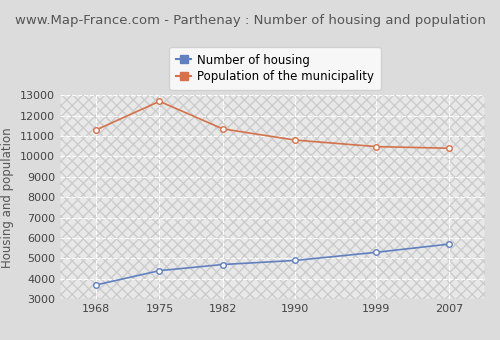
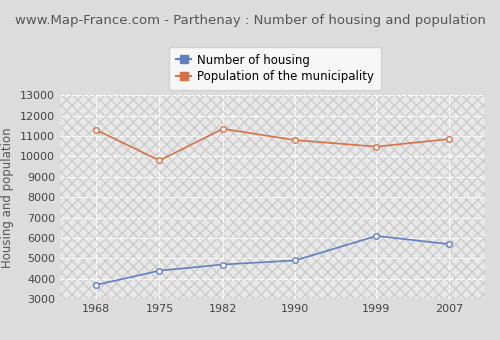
Population of the municipality/1975: 12700 -> 9800
Number of housing/1999: 5300 -> 6100
Population of the municipality/2007: 10400 -> 10850
